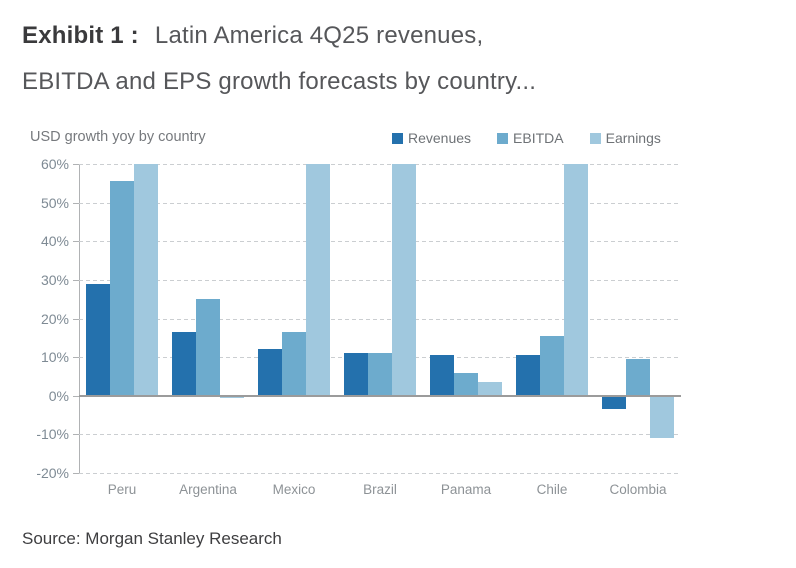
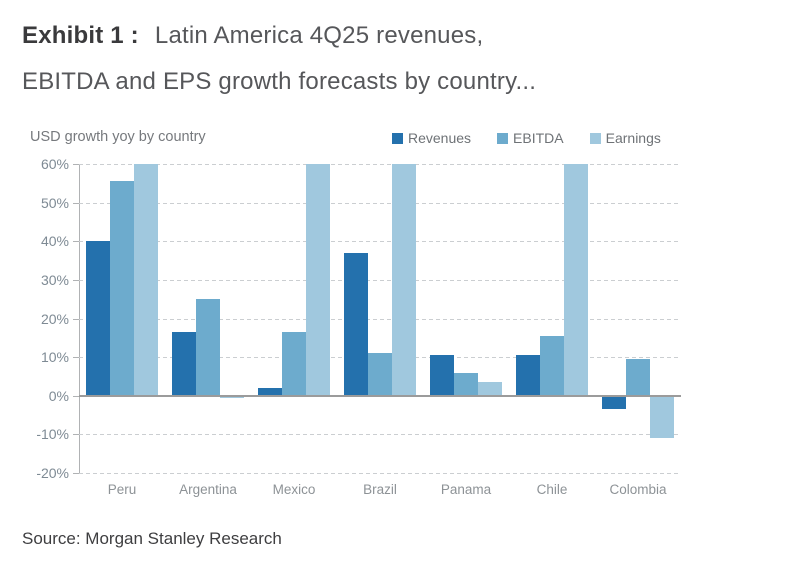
Revenues/Peru: 29% -> 40%
Revenues/Mexico: 12% -> 2%
Revenues/Brazil: 11% -> 37%
